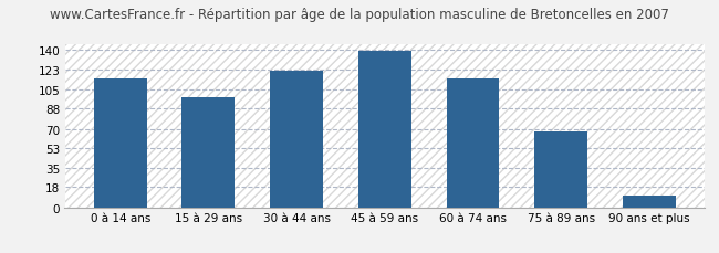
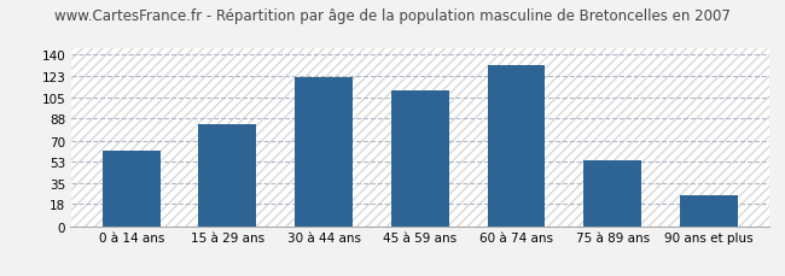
0 à 14 ans: 115 -> 62
15 à 29 ans: 98 -> 83
45 à 59 ans: 139 -> 111
60 à 74 ans: 115 -> 132
75 à 89 ans: 68 -> 54
90 ans et plus: 10 -> 25
